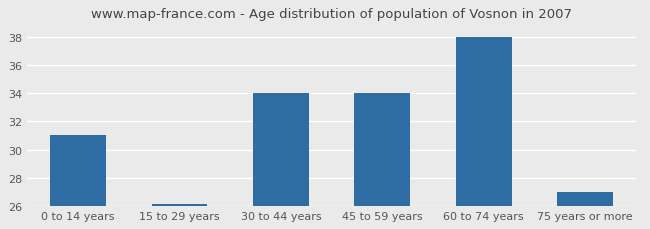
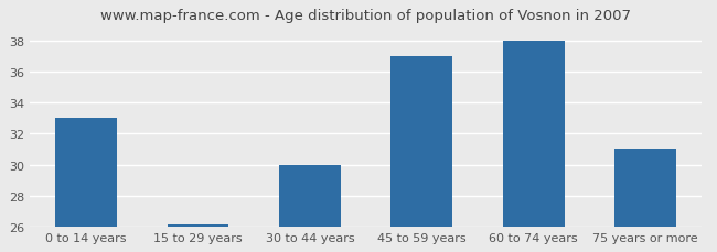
0 to 14 years: 31.0 -> 33.0
30 to 44 years: 34.0 -> 30.0
45 to 59 years: 34.0 -> 37.0
75 years or more: 27.0 -> 31.0
